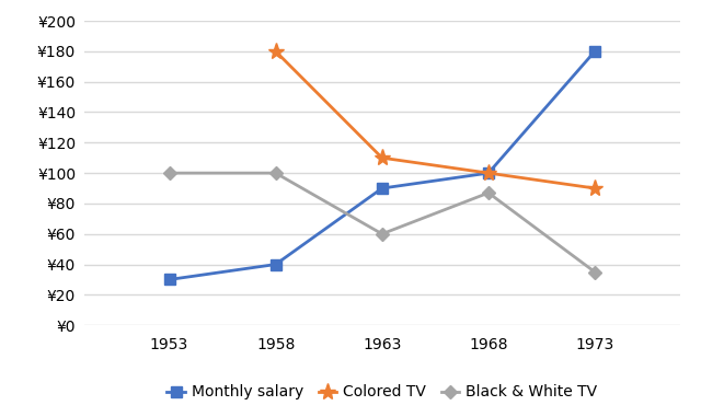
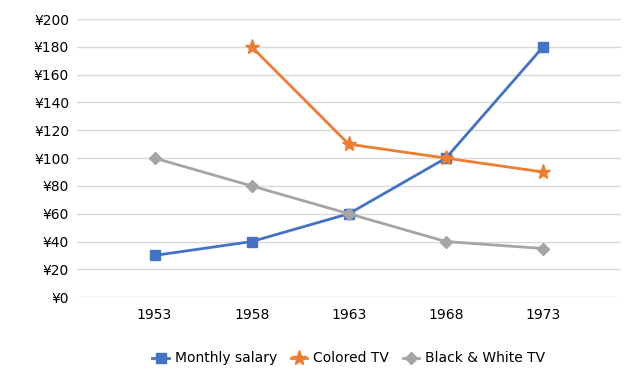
Black & White TV/1958: ¥100 -> ¥80
Monthly salary/1963: ¥90 -> ¥60
Black & White TV/1968: ¥87 -> ¥40
